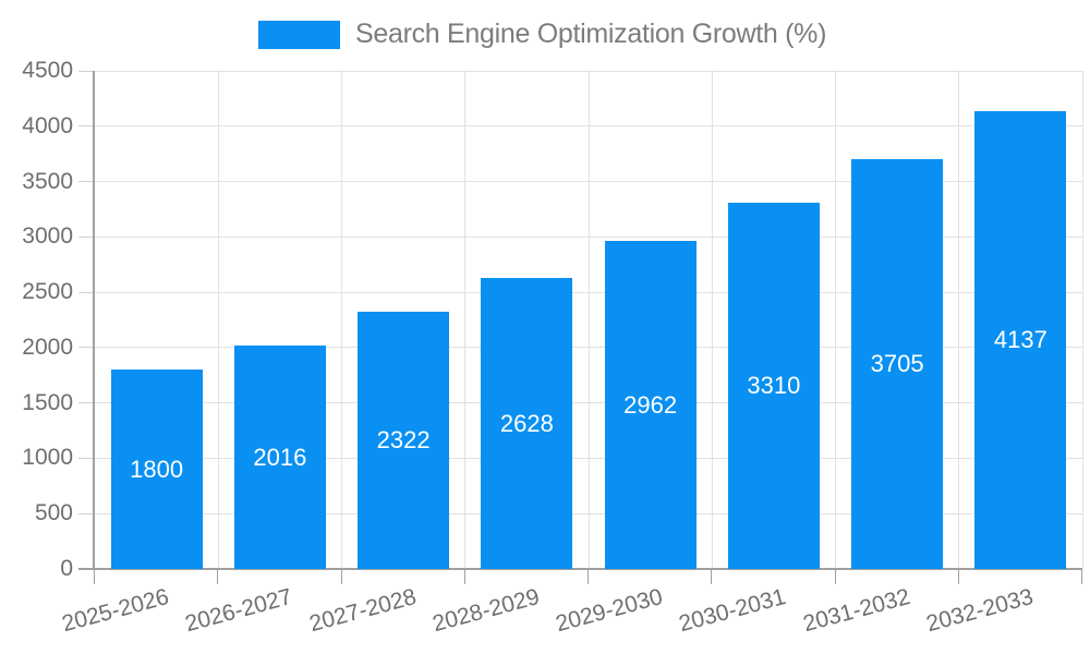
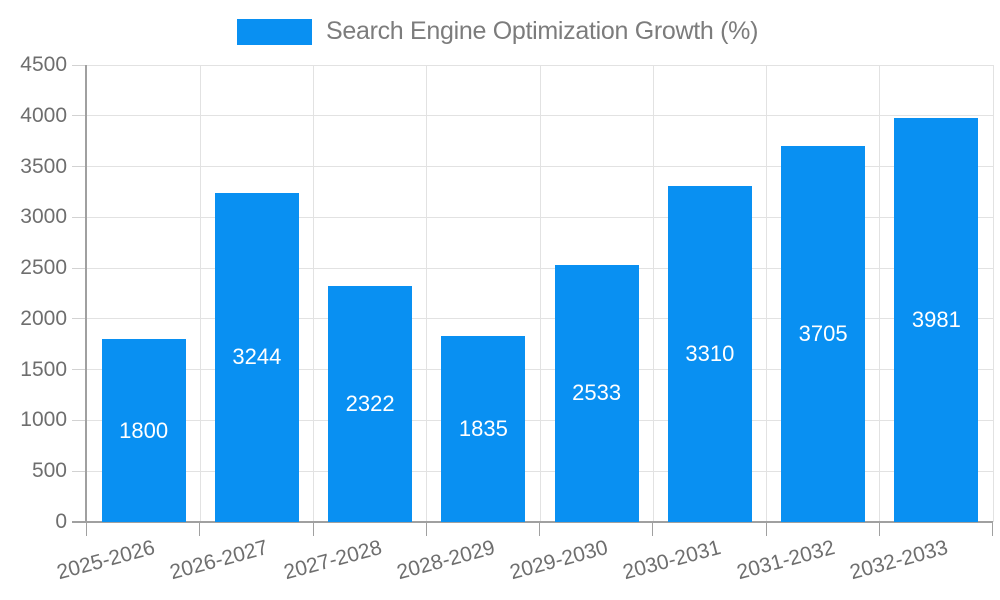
2026-2027: 2016 -> 3244
2028-2029: 2628 -> 1835
2029-2030: 2962 -> 2533
2032-2033: 4137 -> 3981
